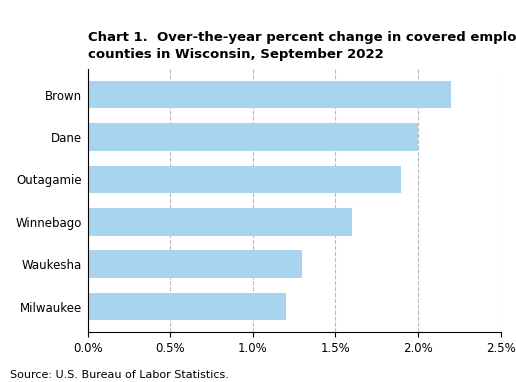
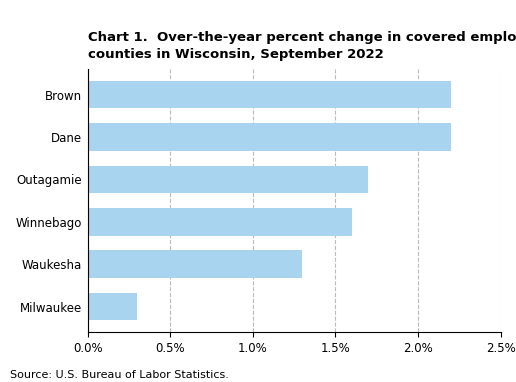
Dane: 2.0% -> 2.2%
Outagamie: 1.9% -> 1.7%
Milwaukee: 1.2% -> 0.3%
